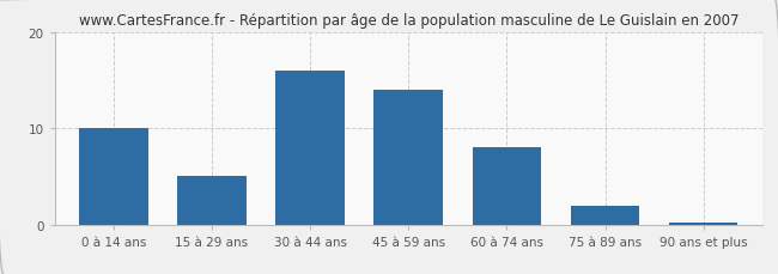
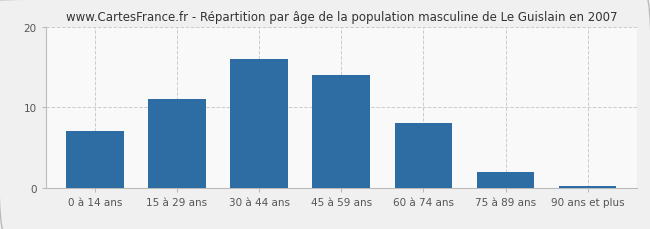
0 à 14 ans: 10.0 -> 7.0
15 à 29 ans: 5.0 -> 11.0
